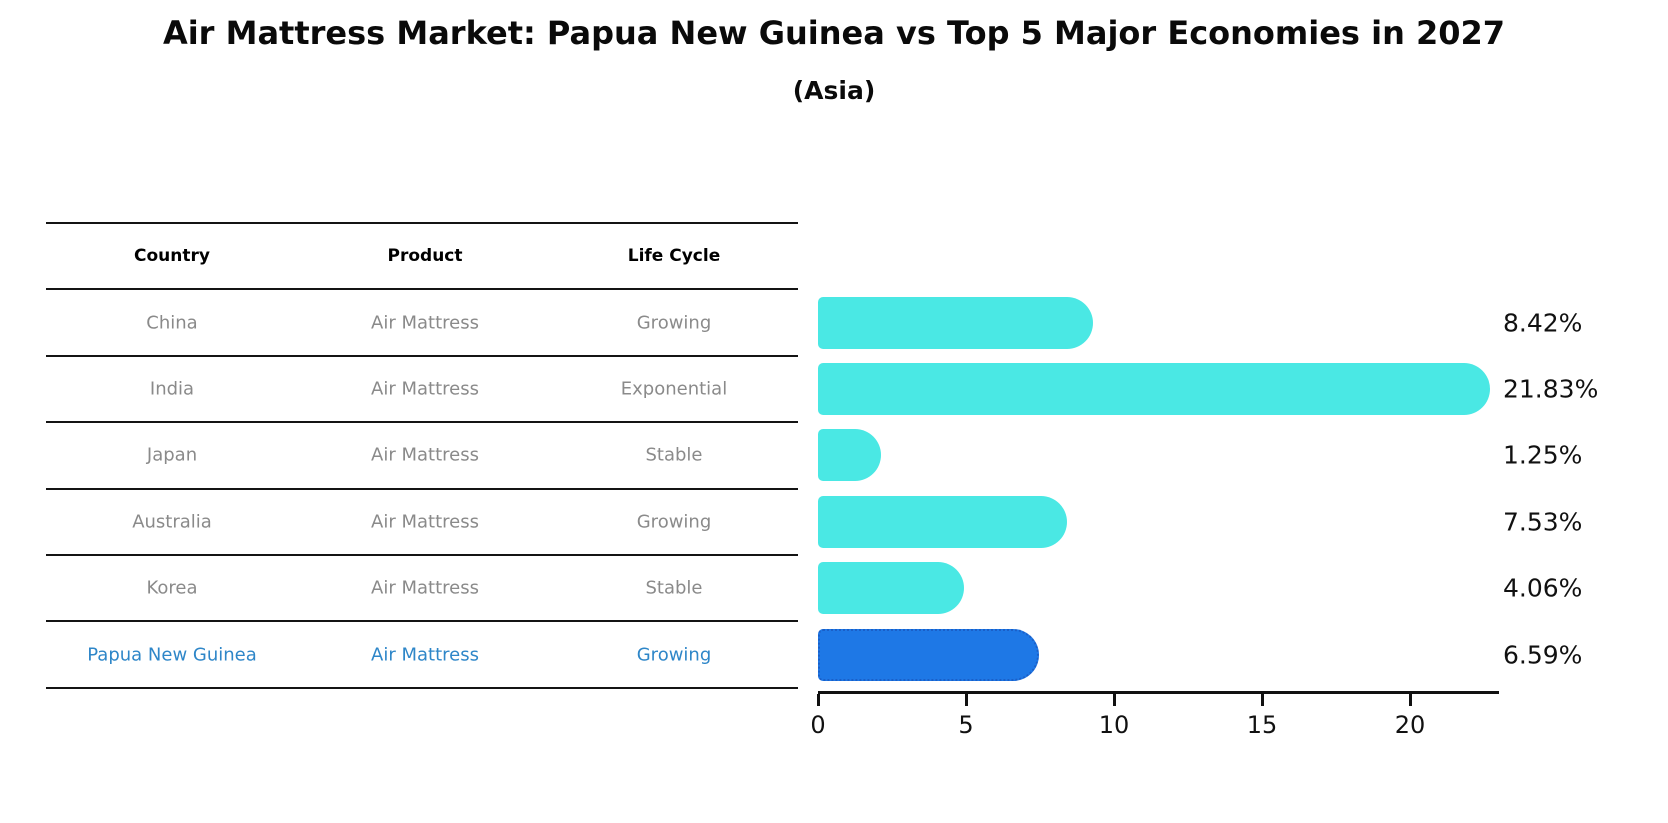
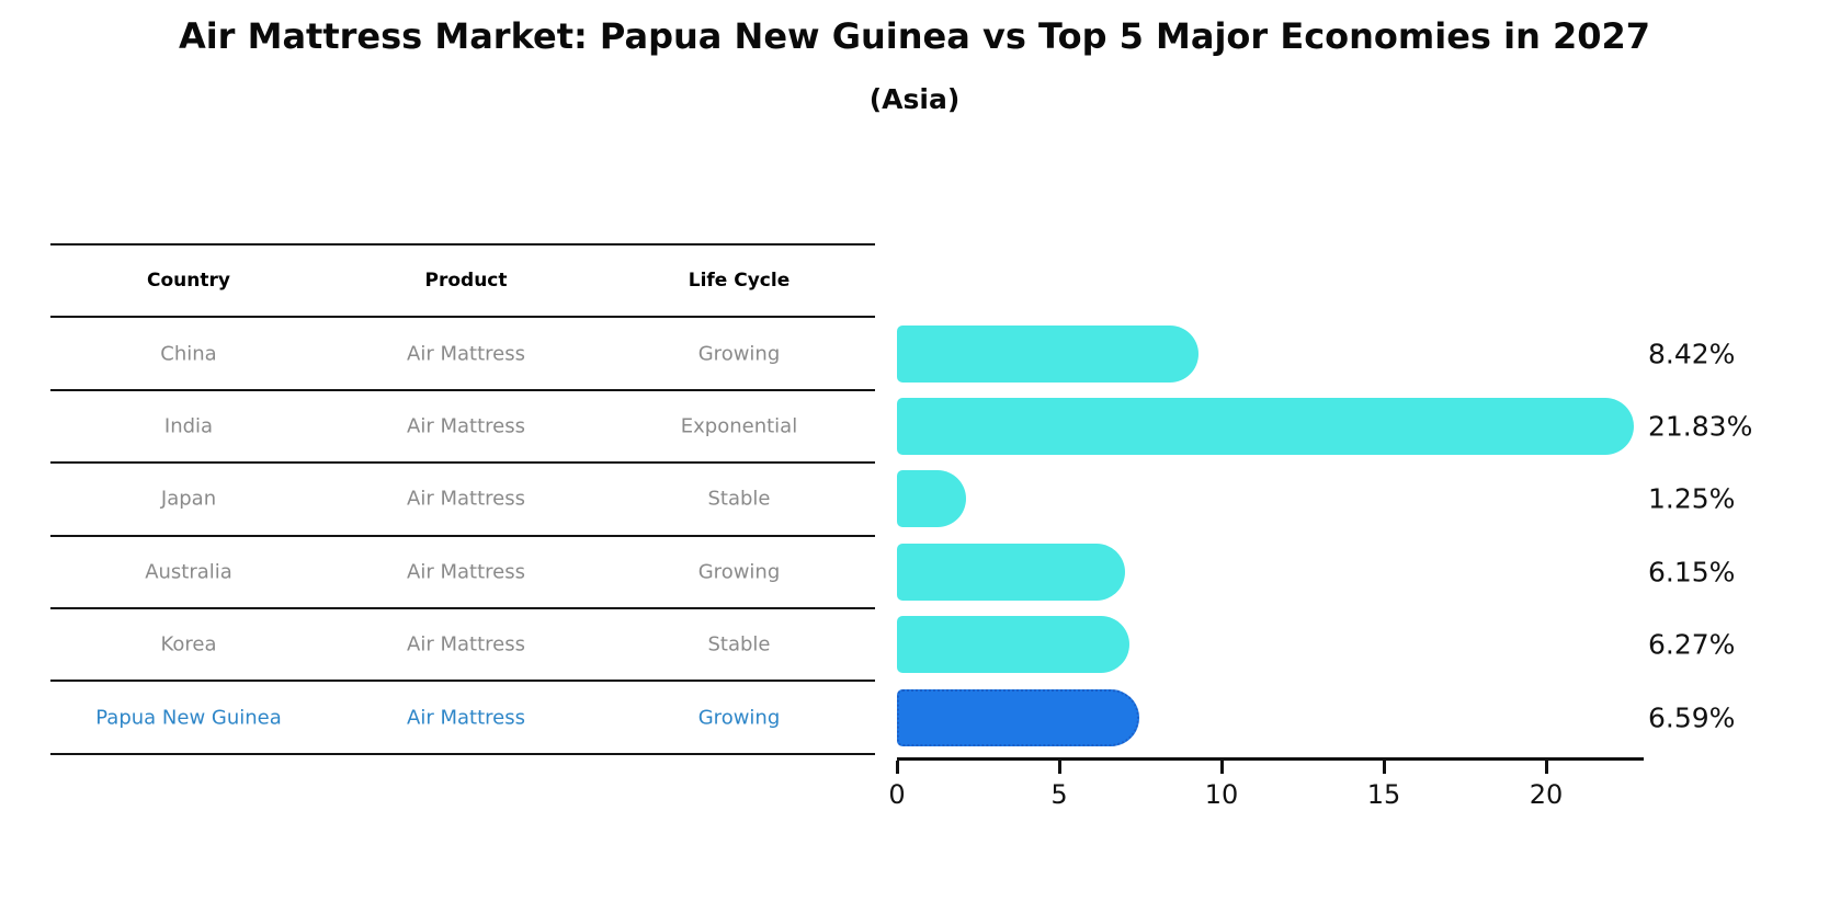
Australia: 7.53% -> 6.15%
Korea: 4.06% -> 6.27%
